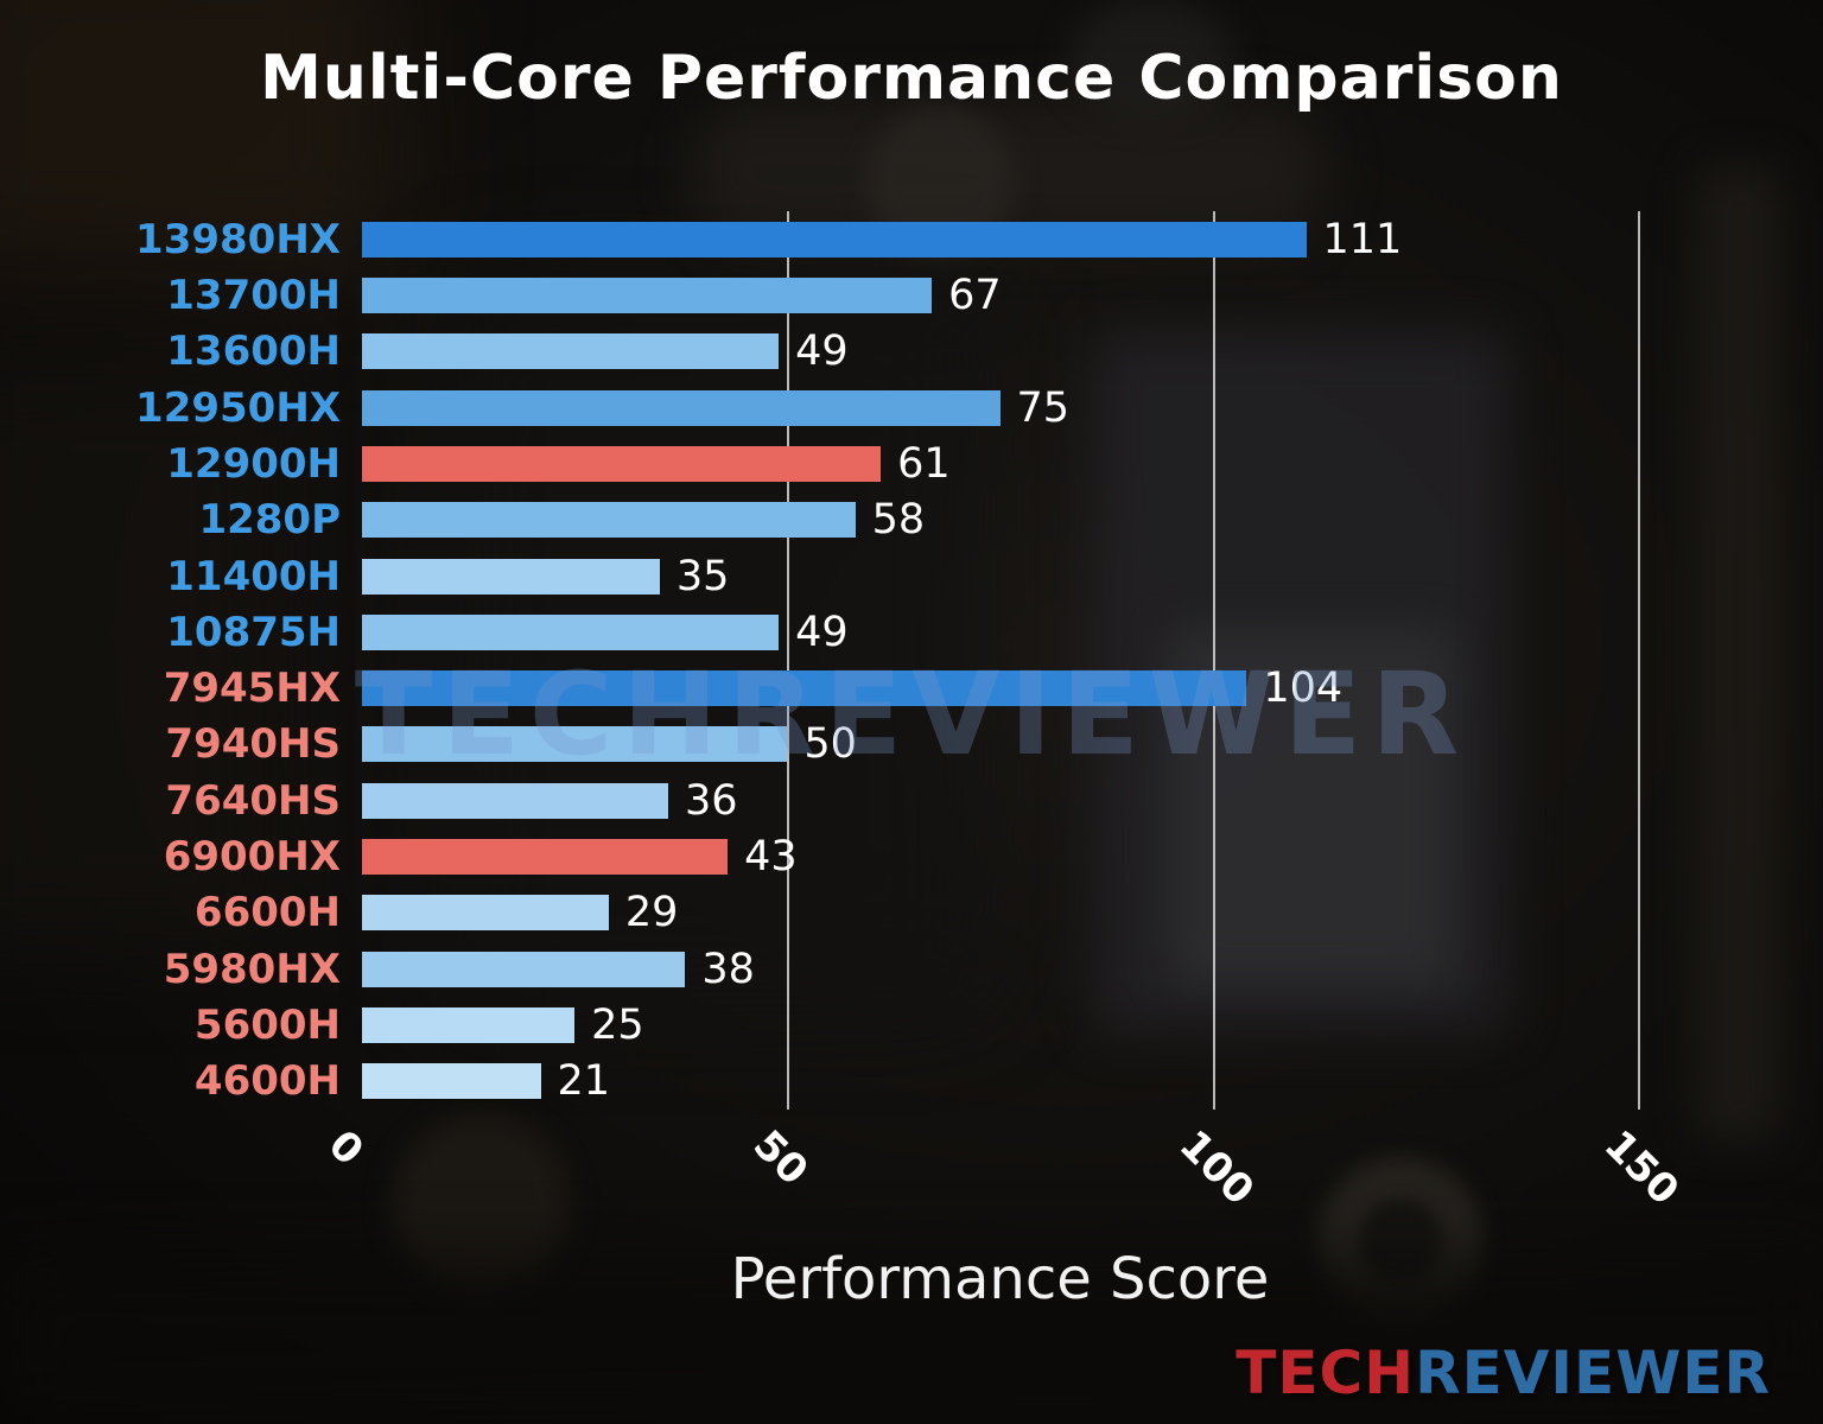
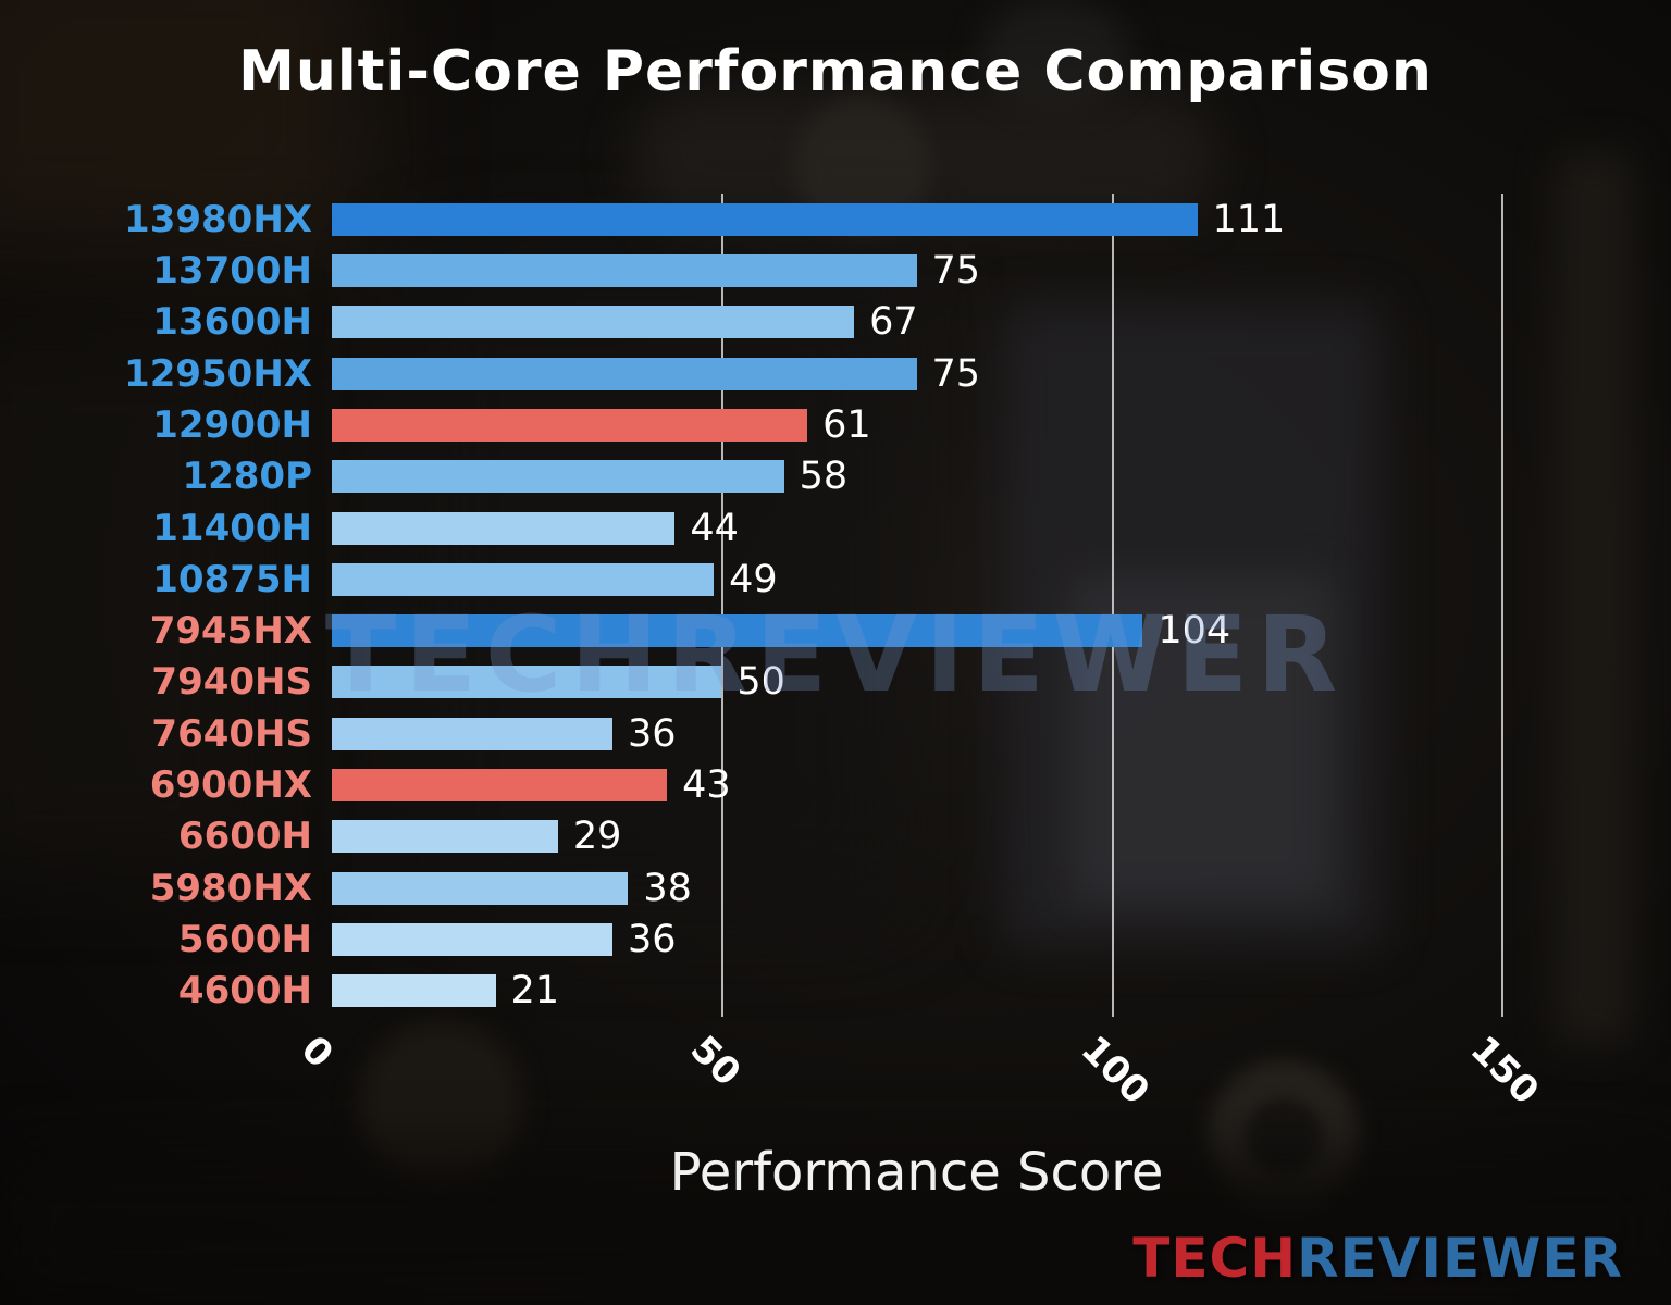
13700H: 67 -> 75
13600H: 49 -> 67
11400H: 35 -> 44
5600H: 25 -> 36
